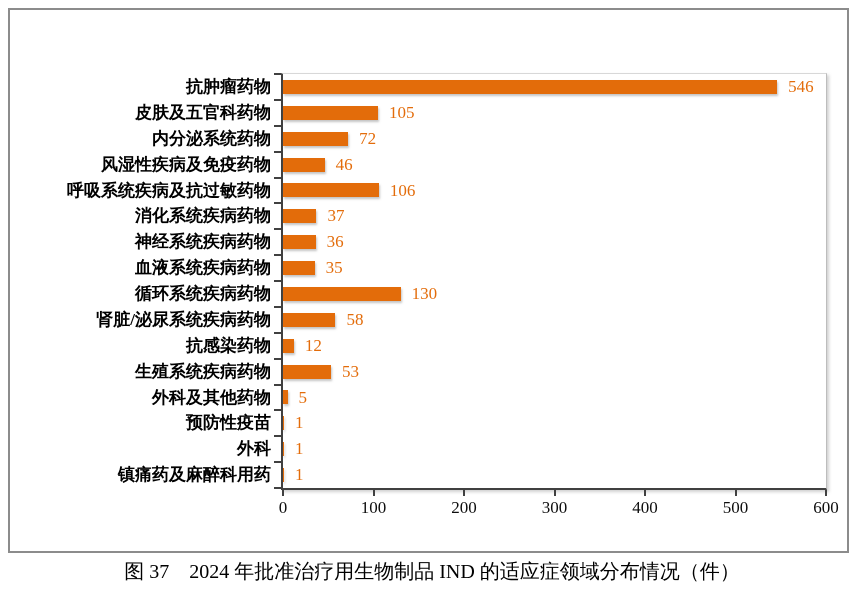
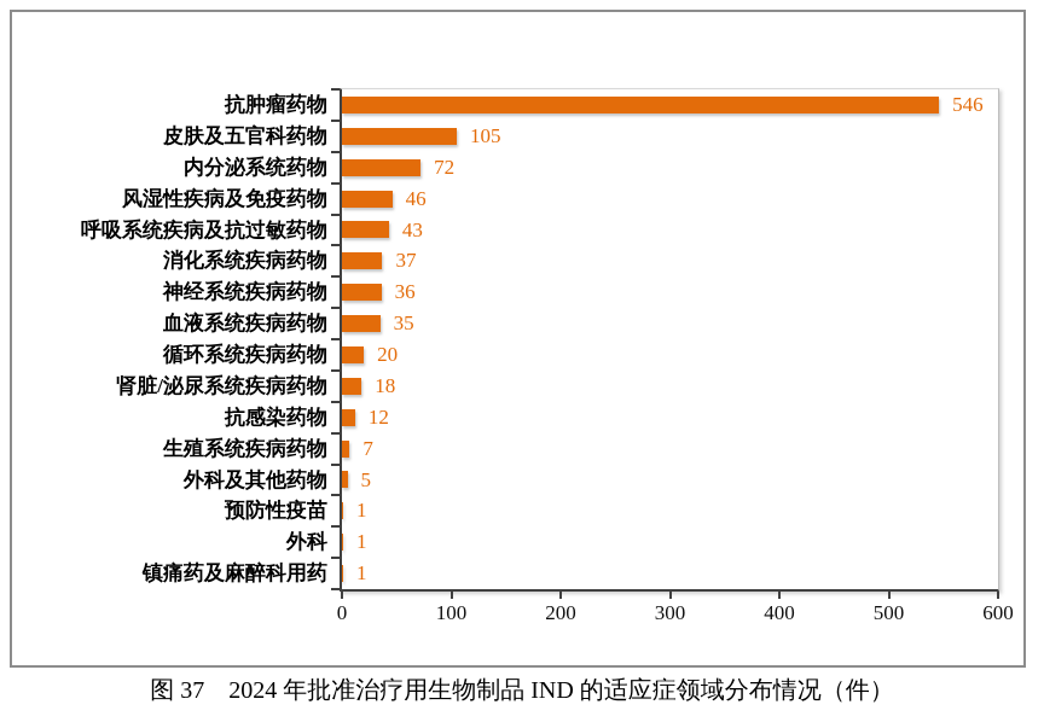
呼吸系统疾病及抗过敏药物: 106 -> 43
循环系统疾病药物: 130 -> 20
肾脏/泌尿系统疾病药物: 58 -> 18
生殖系统疾病药物: 53 -> 7
